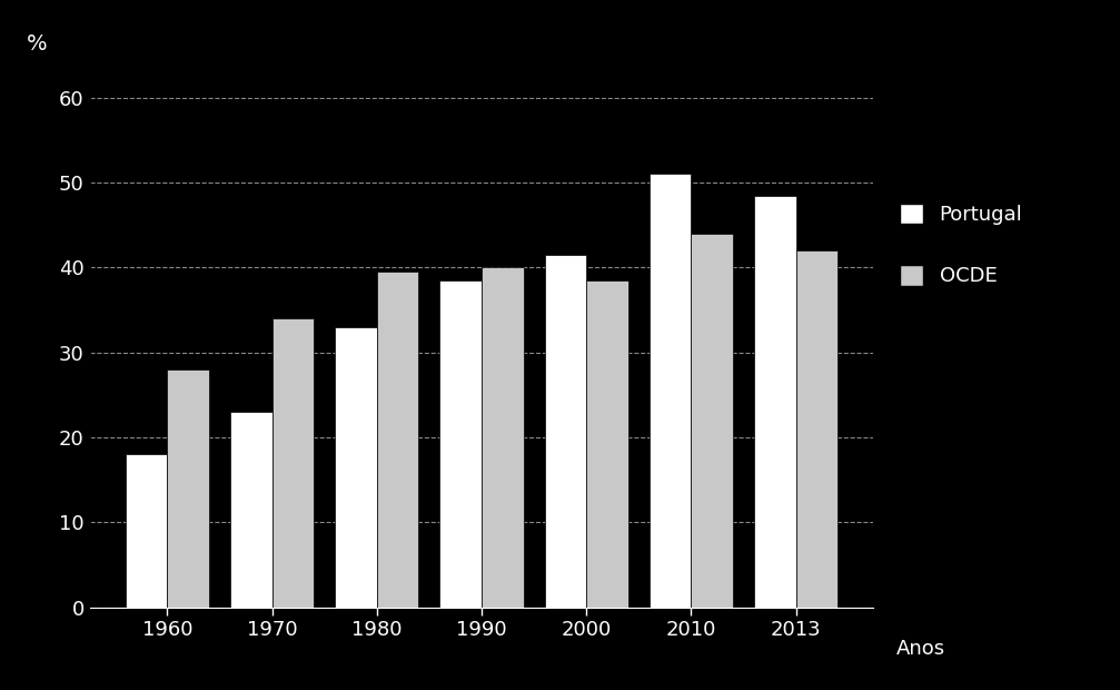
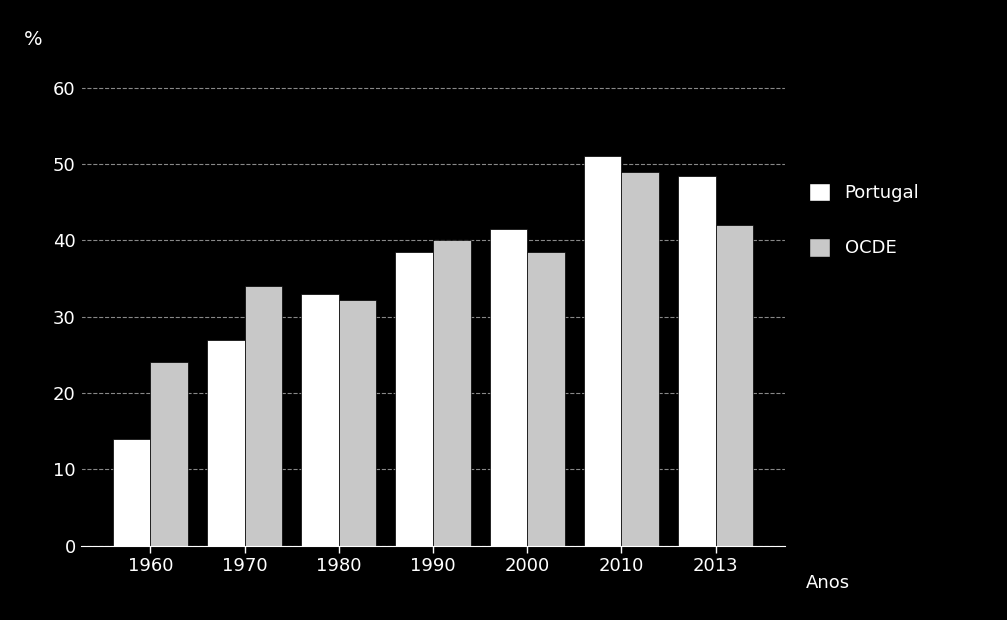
Portugal/1960: 18.0 -> 14.0
OCDE/1960: 28.0 -> 24.0
Portugal/1970: 23.0 -> 27.0
OCDE/1980: 39.5 -> 32.2
OCDE/2010: 44.0 -> 49.0
